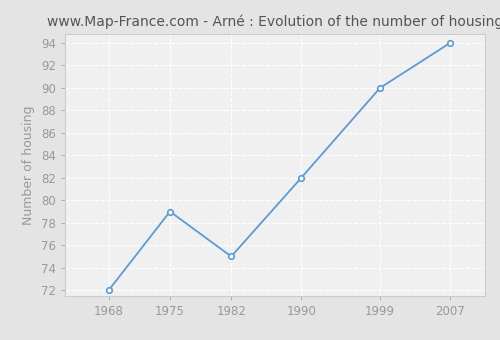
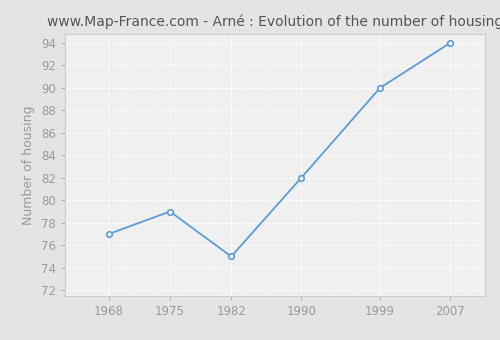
1968: 72 -> 77
